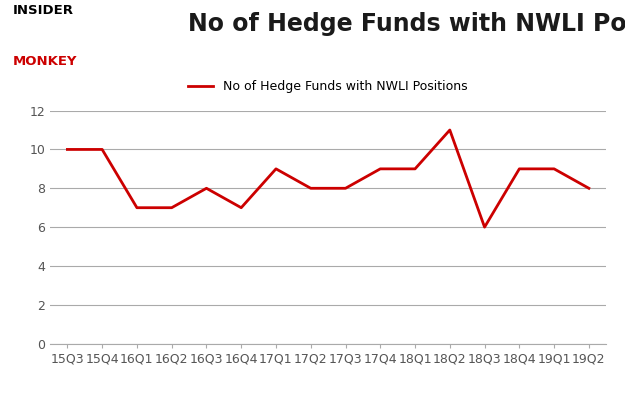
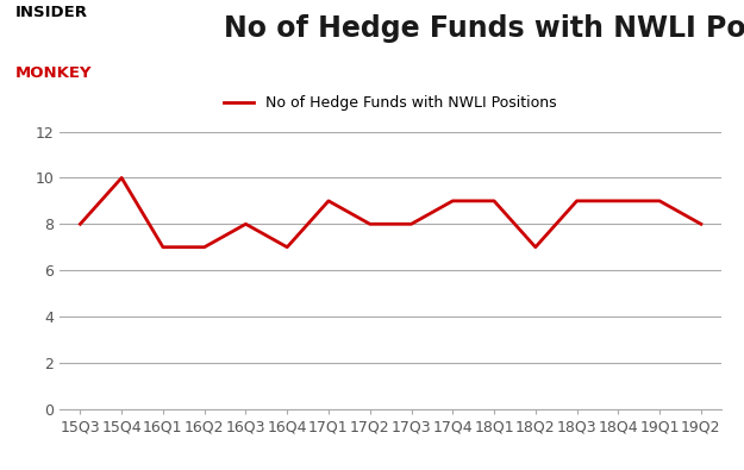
15Q3: 10 -> 8
18Q2: 11 -> 7
18Q3: 6 -> 9
